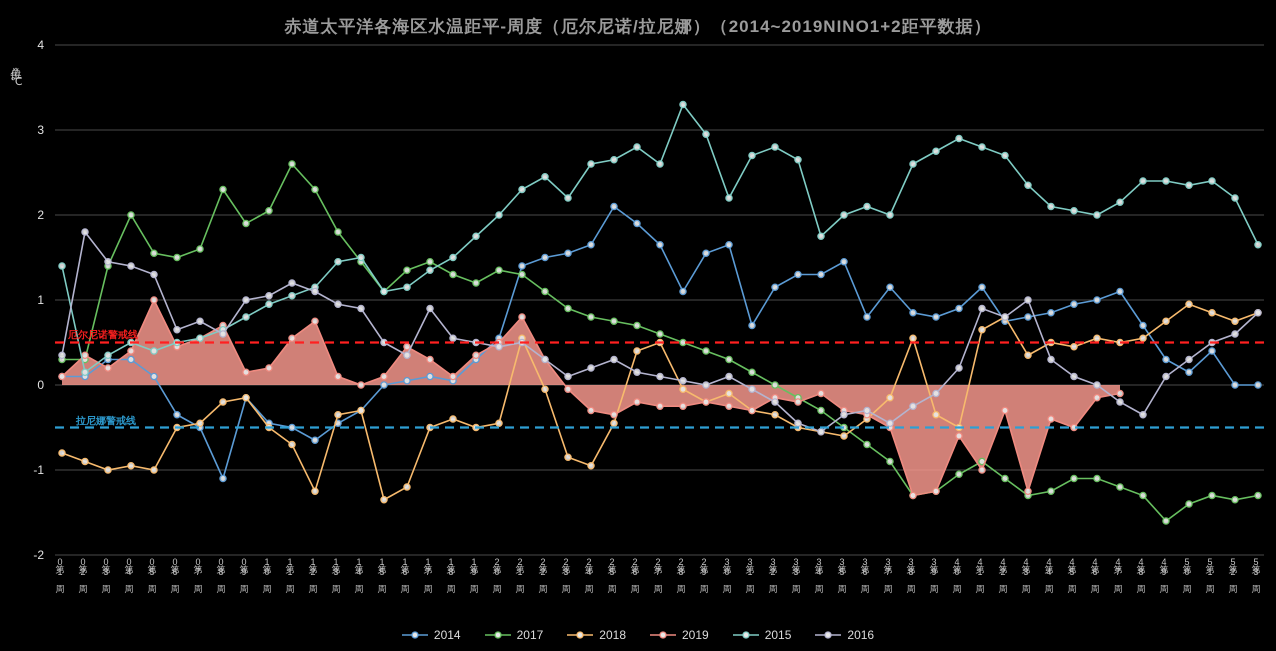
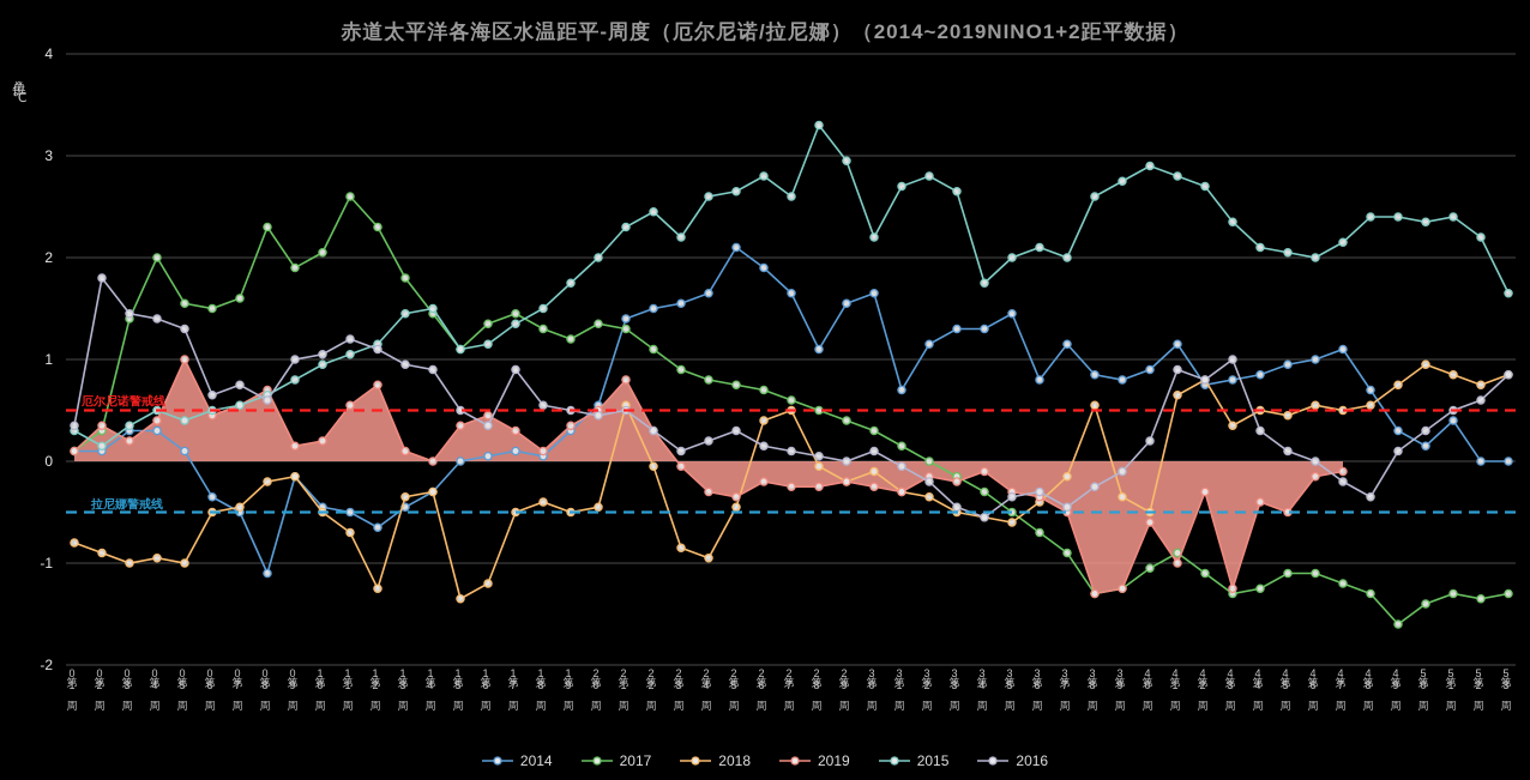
2017/第01周: 0.3 -> 0.1
2015/第01周: 1.4 -> 0.3
2019/第15周: 0.1 -> 0.3
